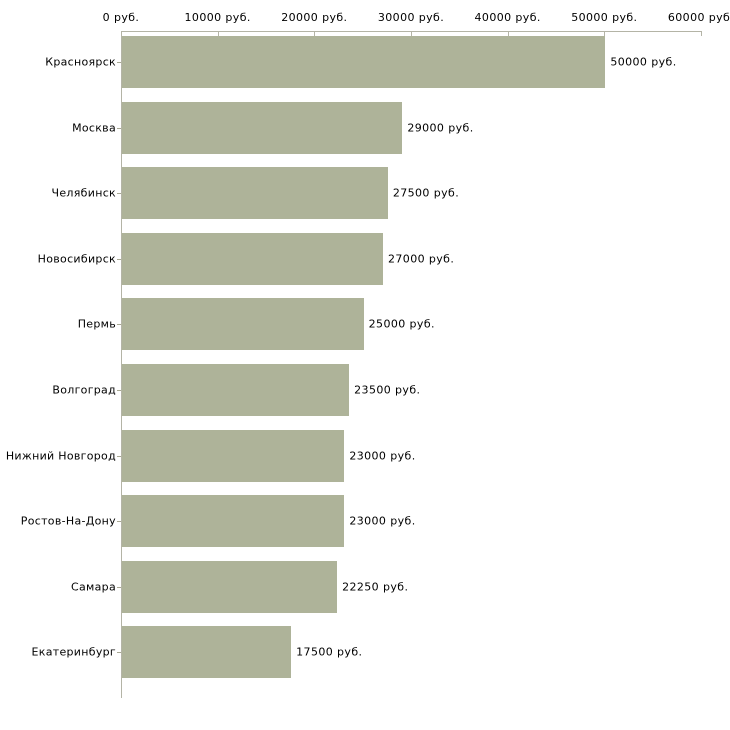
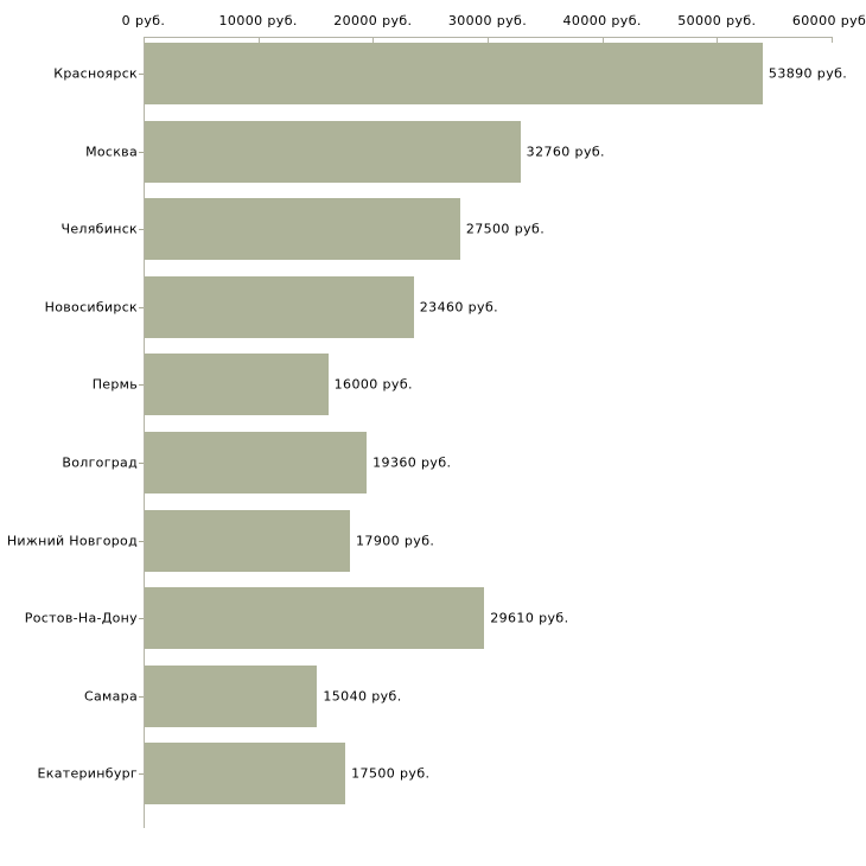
Красноярск: 50000 -> 53890
Москва: 29000 -> 32760
Новосибирск: 27000 -> 23460
Пермь: 25000 -> 16000
Волгоград: 23500 -> 19360
Нижний Новгород: 23000 -> 17900
Ростов-На-Дону: 23000 -> 29610
Самара: 22250 -> 15040
